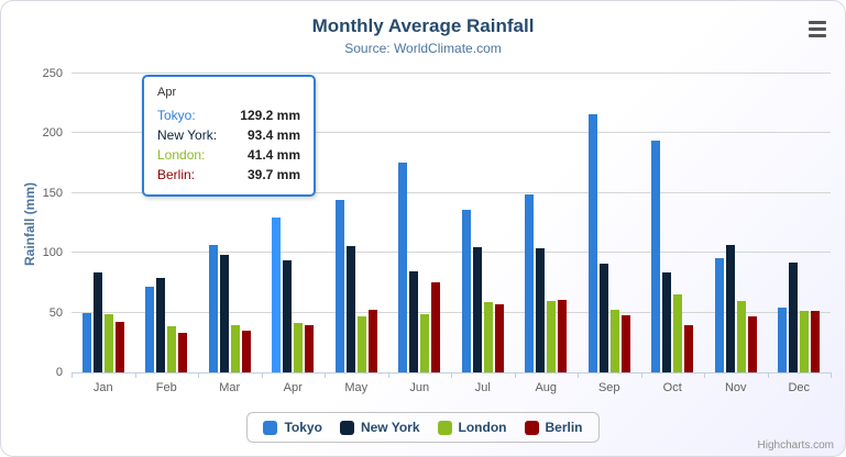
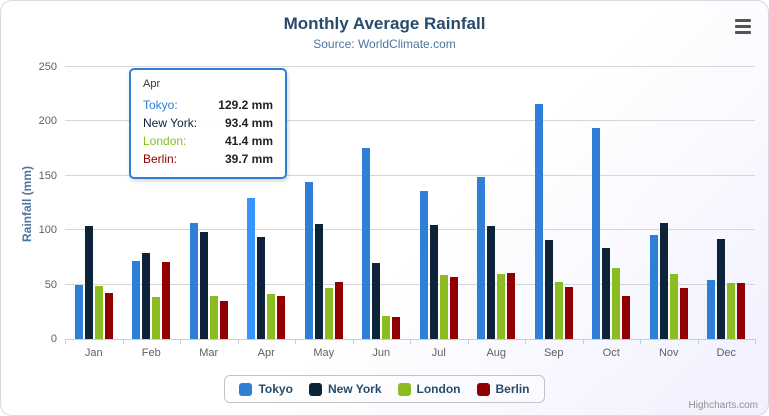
New York/Jan: 84 -> 104
Berlin/Feb: 33 -> 71
New York/Jun: 84 -> 70
London/Jun: 48 -> 21
Berlin/Jun: 76 -> 20
